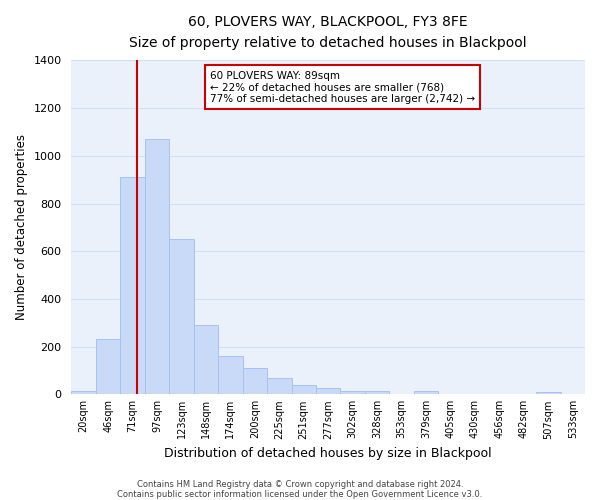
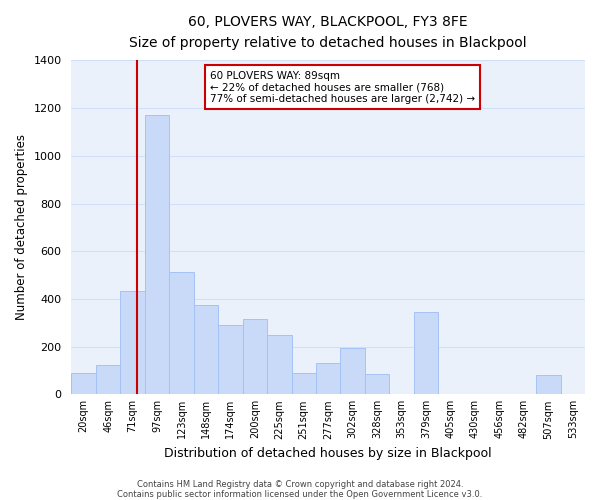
20sqm: 15 -> 90
46sqm: 230 -> 125
71sqm: 910 -> 435
97sqm: 1070 -> 1170
123sqm: 650 -> 515
148sqm: 290 -> 375
174sqm: 160 -> 290
200sqm: 110 -> 315
225sqm: 70 -> 250
251sqm: 40 -> 90
277sqm: 25 -> 130
302sqm: 15 -> 195
328sqm: 15 -> 85
379sqm: 15 -> 345
507sqm: 10 -> 80
